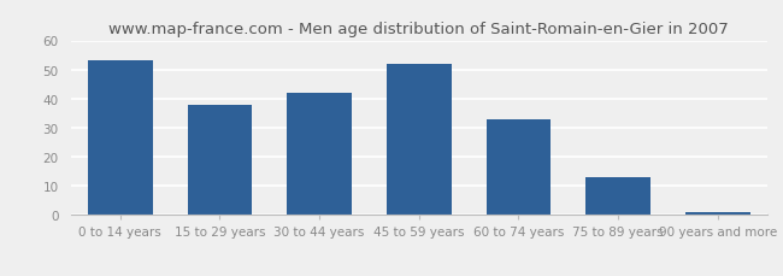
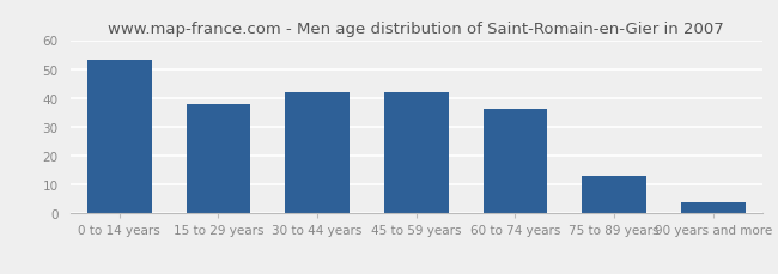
45 to 59 years: 52 -> 42
60 to 74 years: 33 -> 36
90 years and more: 1 -> 4
